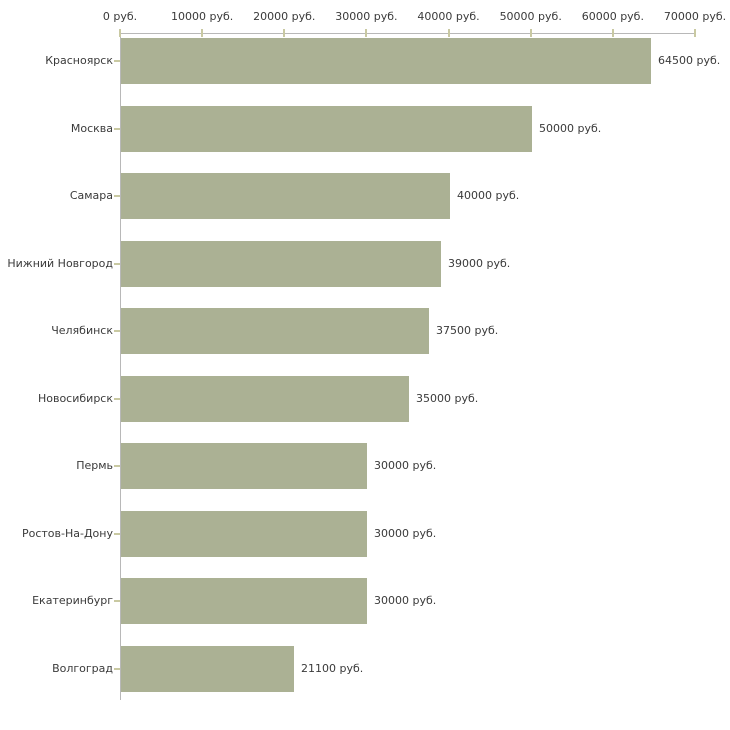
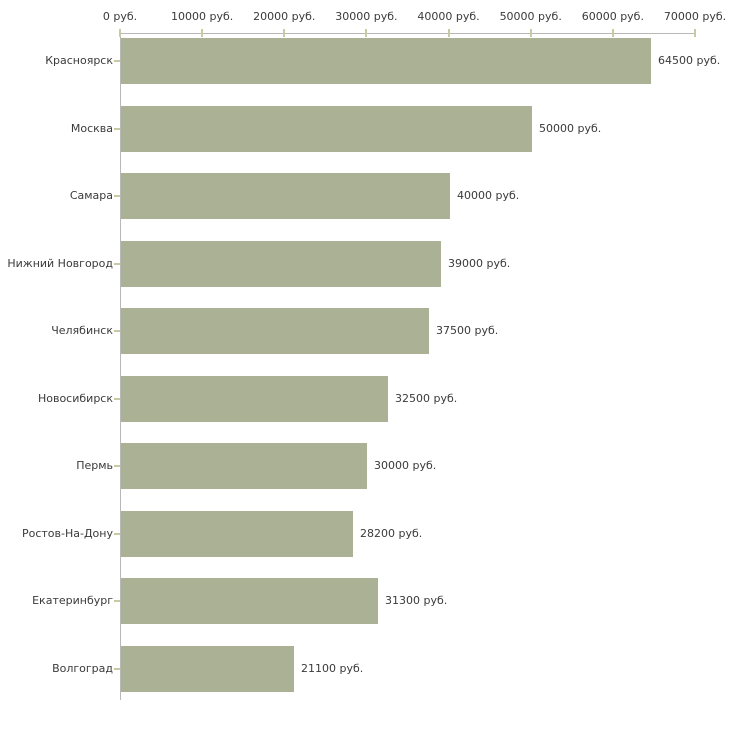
Новосибирск: 35000 -> 32500
Ростов-На-Дону: 30000 -> 28200
Екатеринбург: 30000 -> 31300
